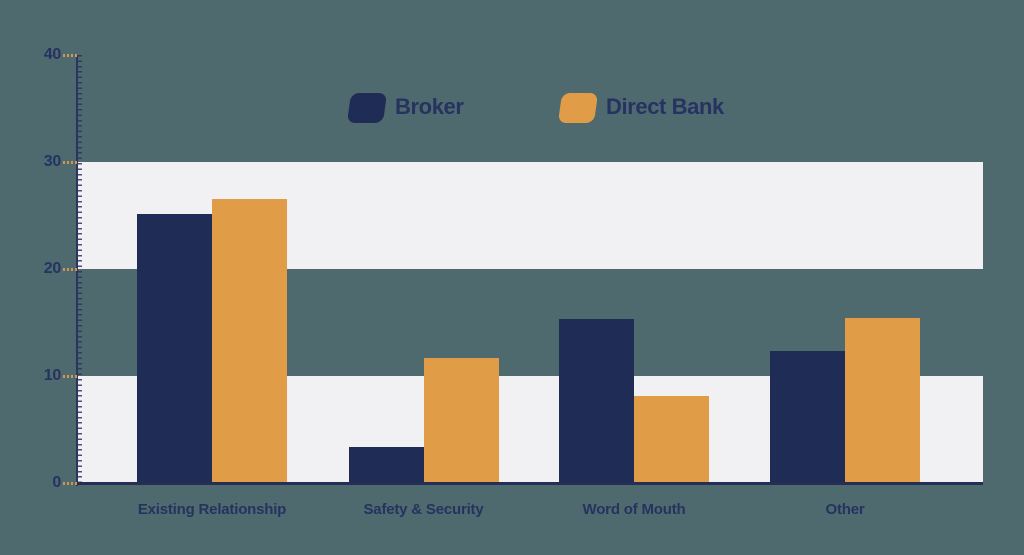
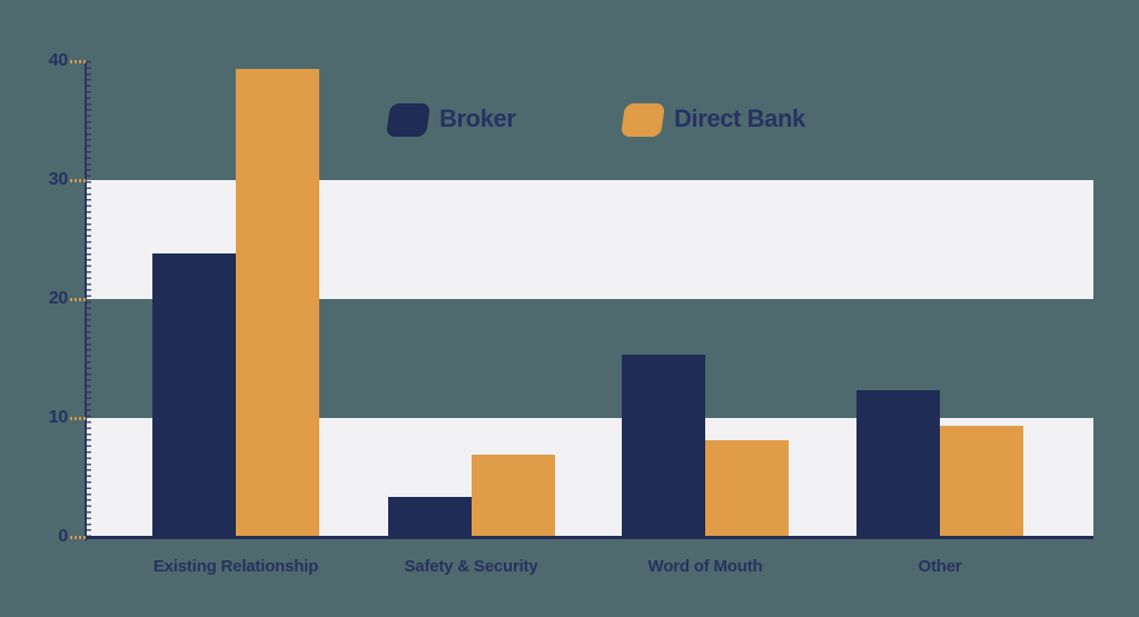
Broker/Existing Relationship: 25.1 -> 23.8
Direct Bank/Existing Relationship: 26.5 -> 39.3
Direct Bank/Safety & Security: 11.7 -> 6.9
Direct Bank/Other: 15.4 -> 9.3
